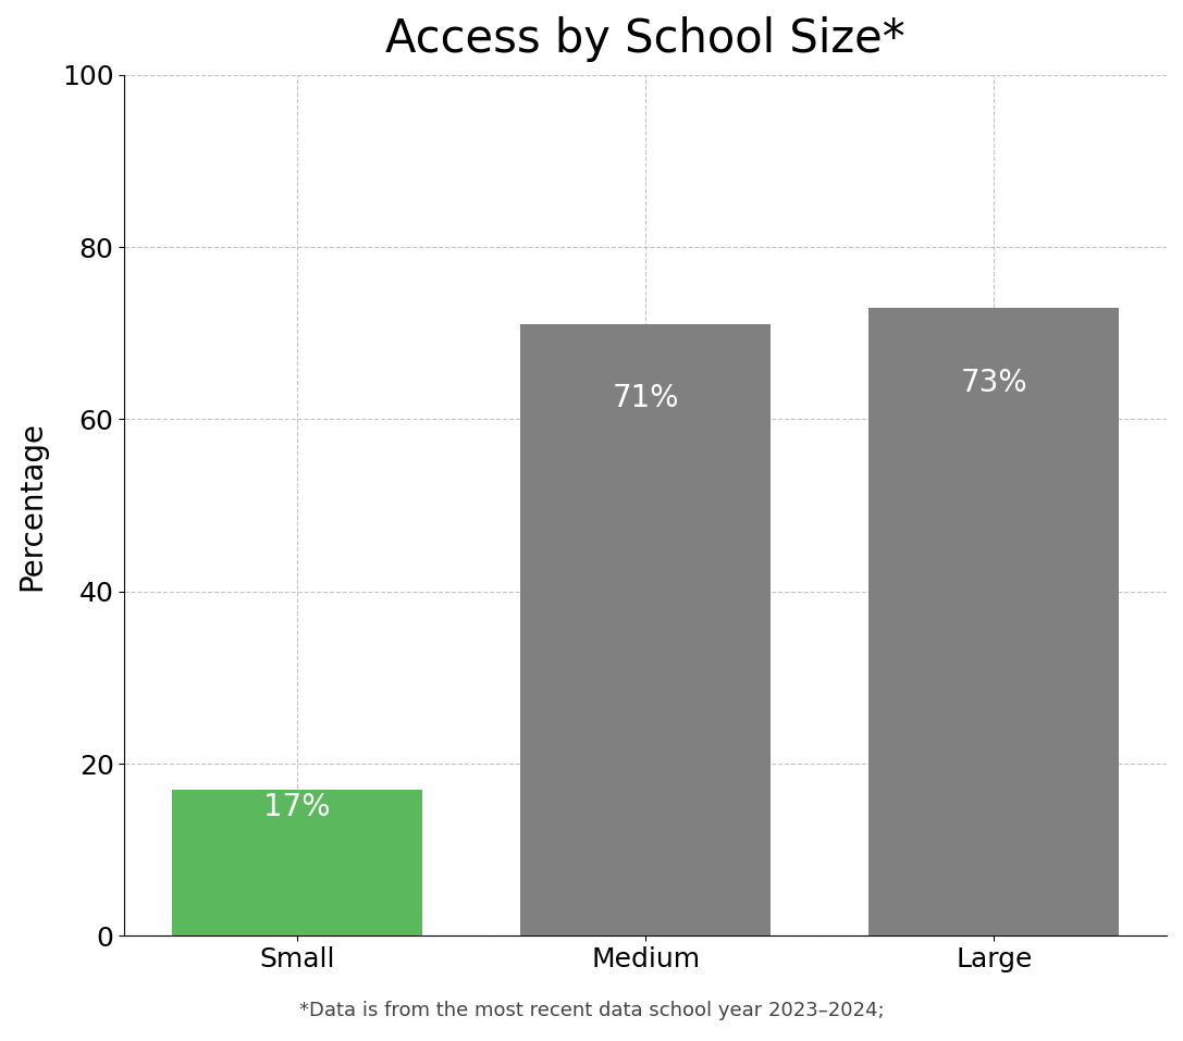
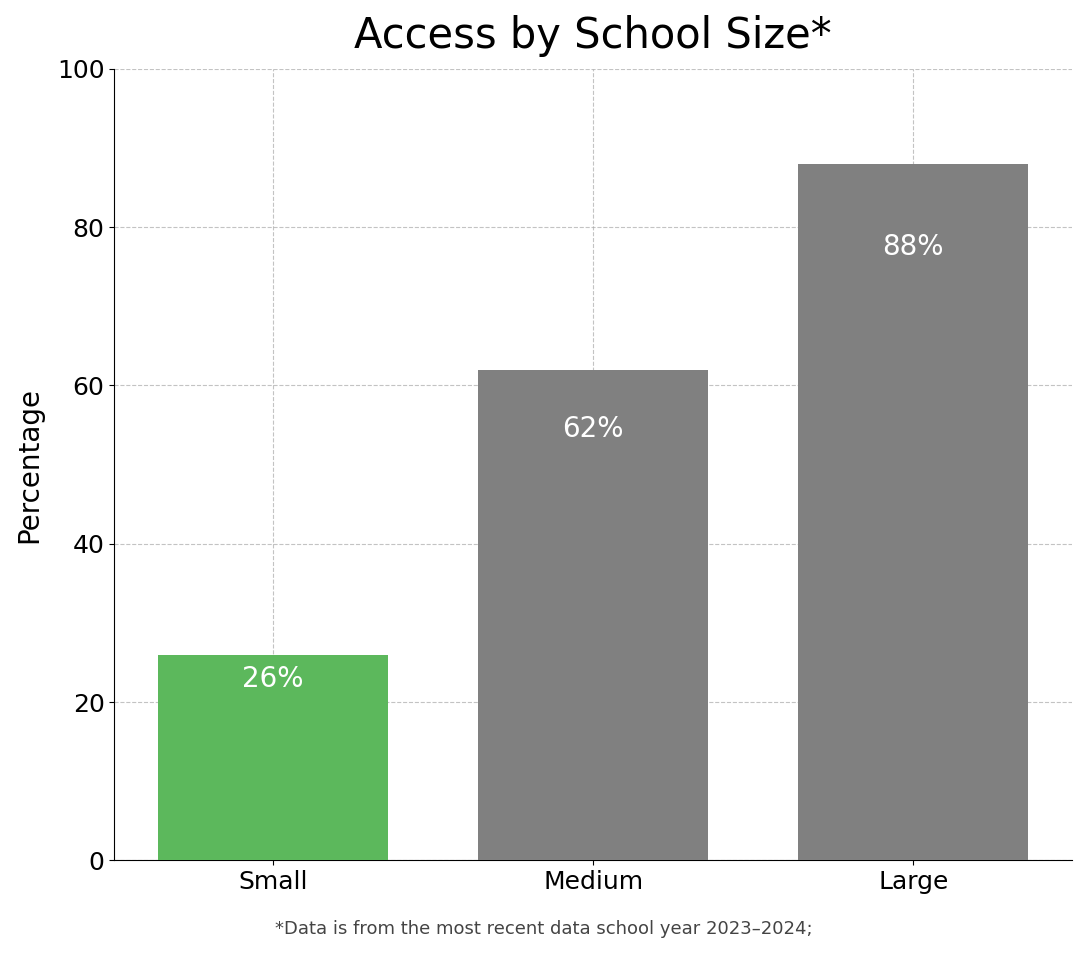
Small: 17% -> 26%
Medium: 71% -> 62%
Large: 73% -> 88%
